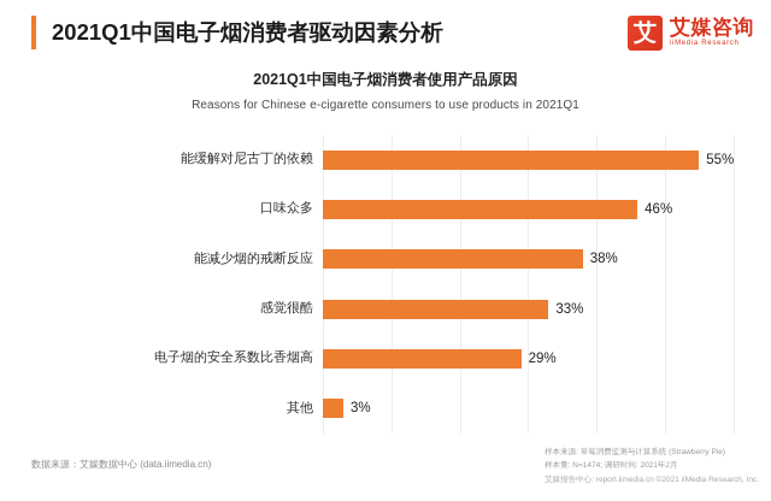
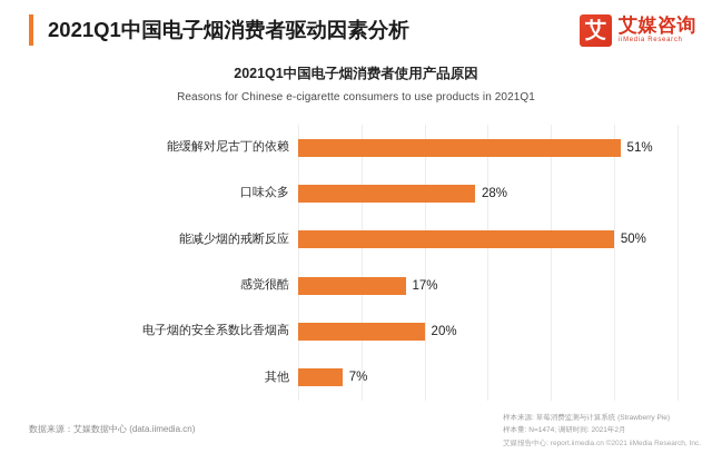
能缓解对尼古丁的依赖: 55% -> 51%
口味众多: 46% -> 28%
能减少烟的戒断反应: 38% -> 50%
感觉很酷: 33% -> 17%
电子烟的安全系数比香烟高: 29% -> 20%
其他: 3% -> 7%
